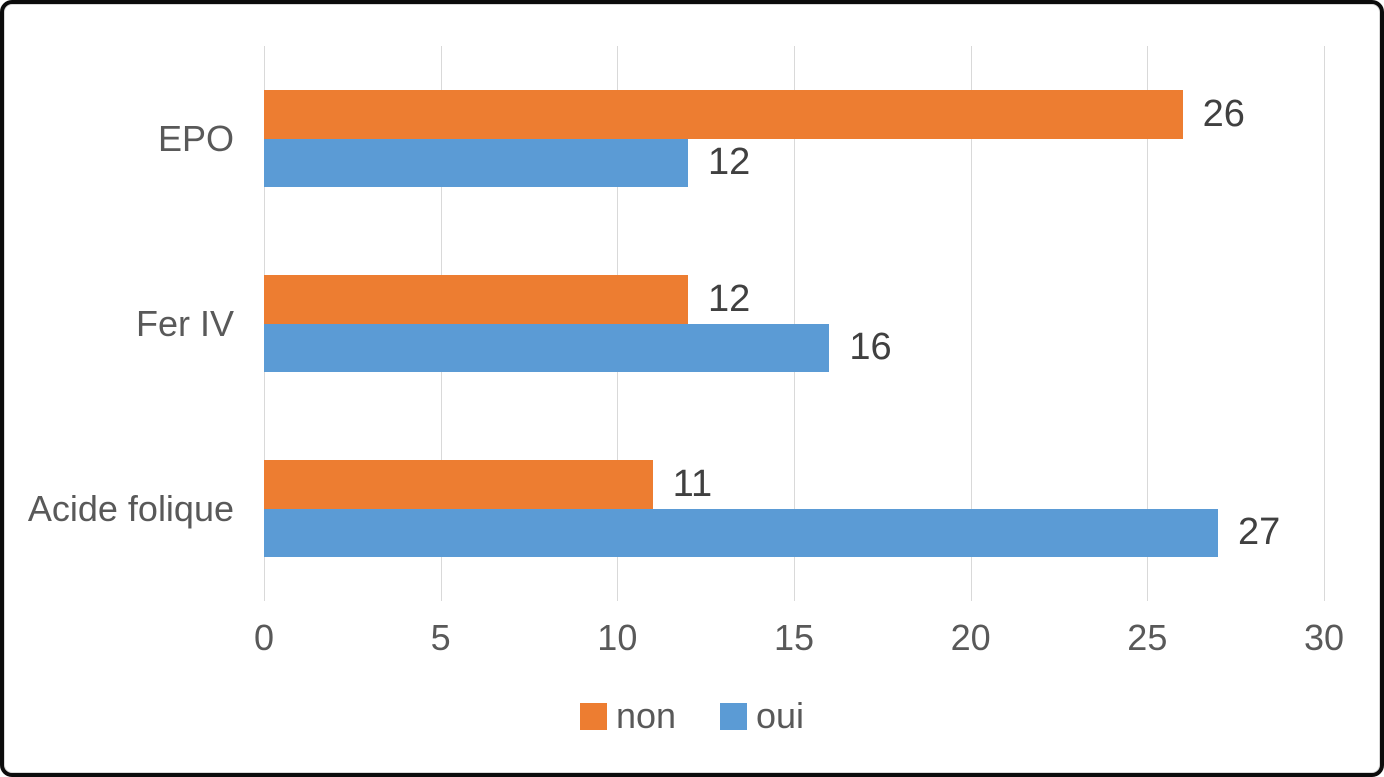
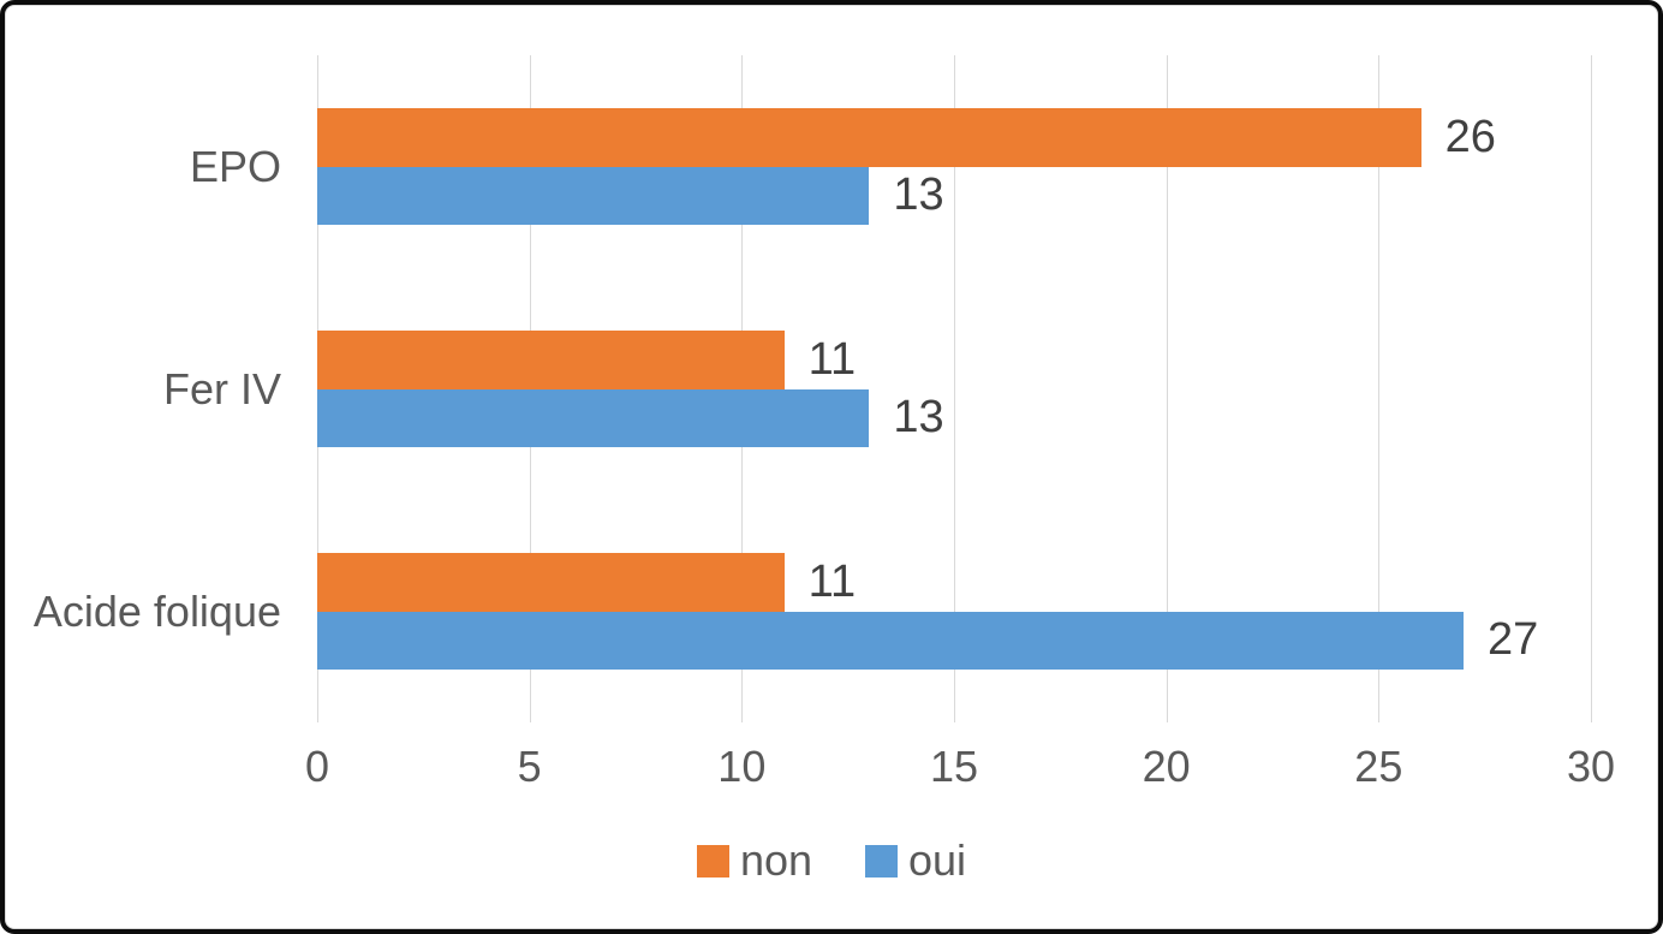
oui/EPO: 12 -> 13
non/Fer IV: 12 -> 11
oui/Fer IV: 16 -> 13
